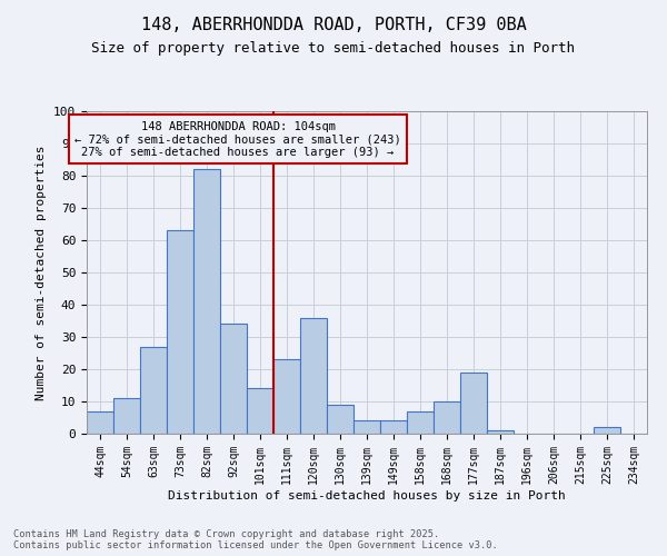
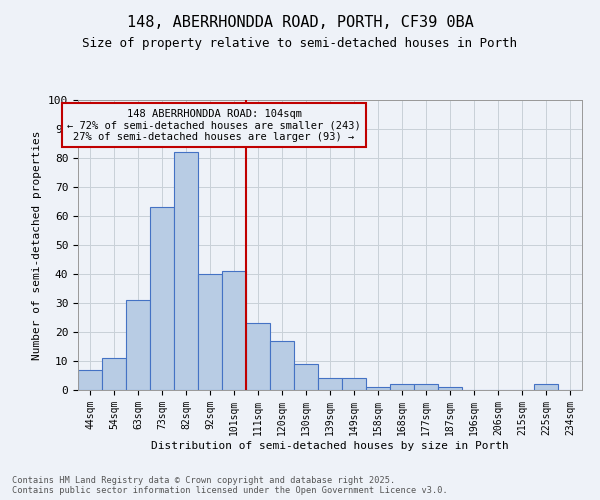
63sqm: 27 -> 31
92sqm: 34 -> 40
101sqm: 14 -> 41
120sqm: 36 -> 17
158sqm: 7 -> 1
168sqm: 10 -> 2
177sqm: 19 -> 2
